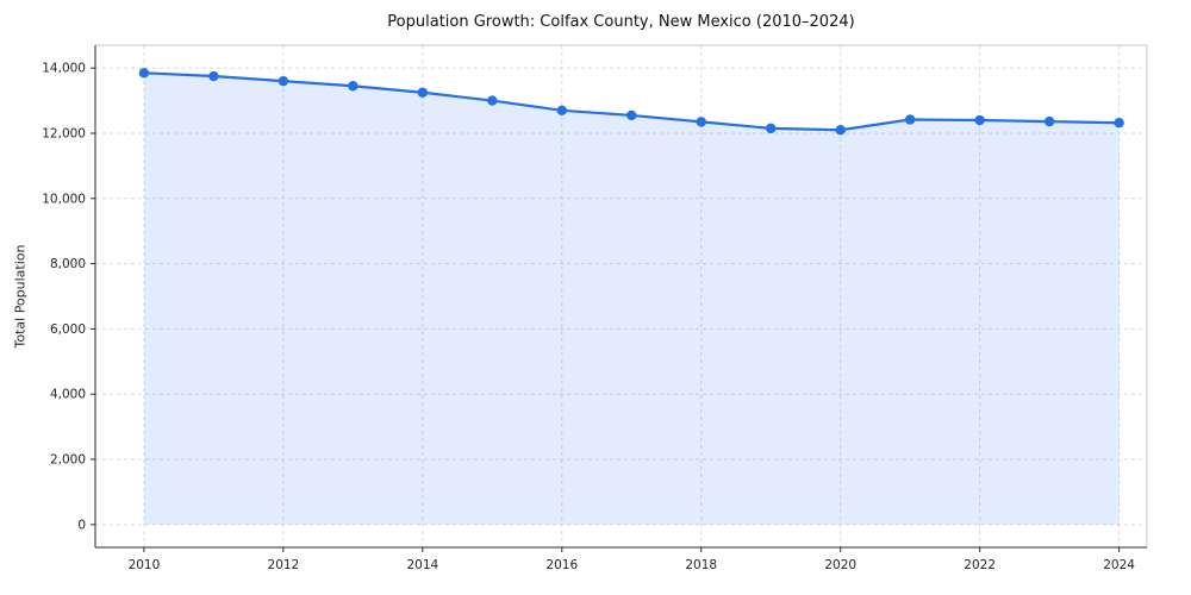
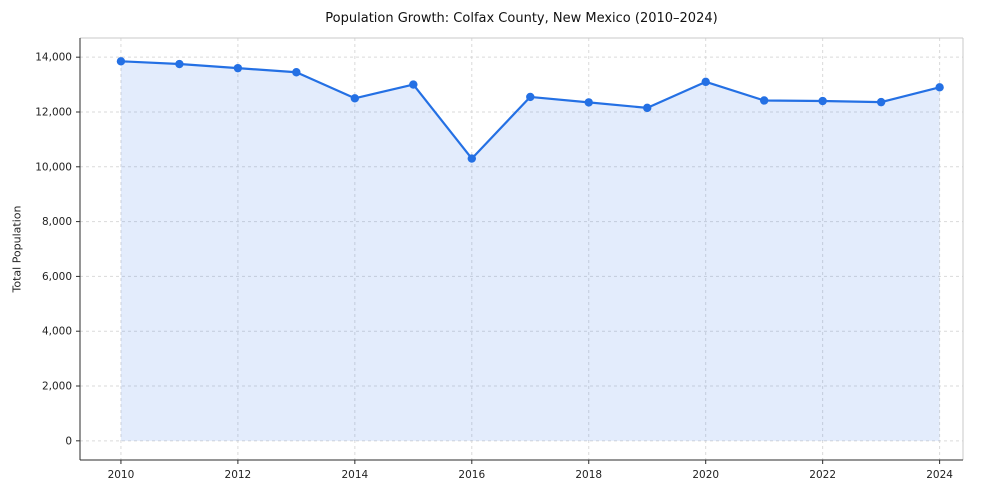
2014: 13200 -> 12500
2016: 12700 -> 10300
2020: 12100 -> 13100
2024: 12300 -> 12900
